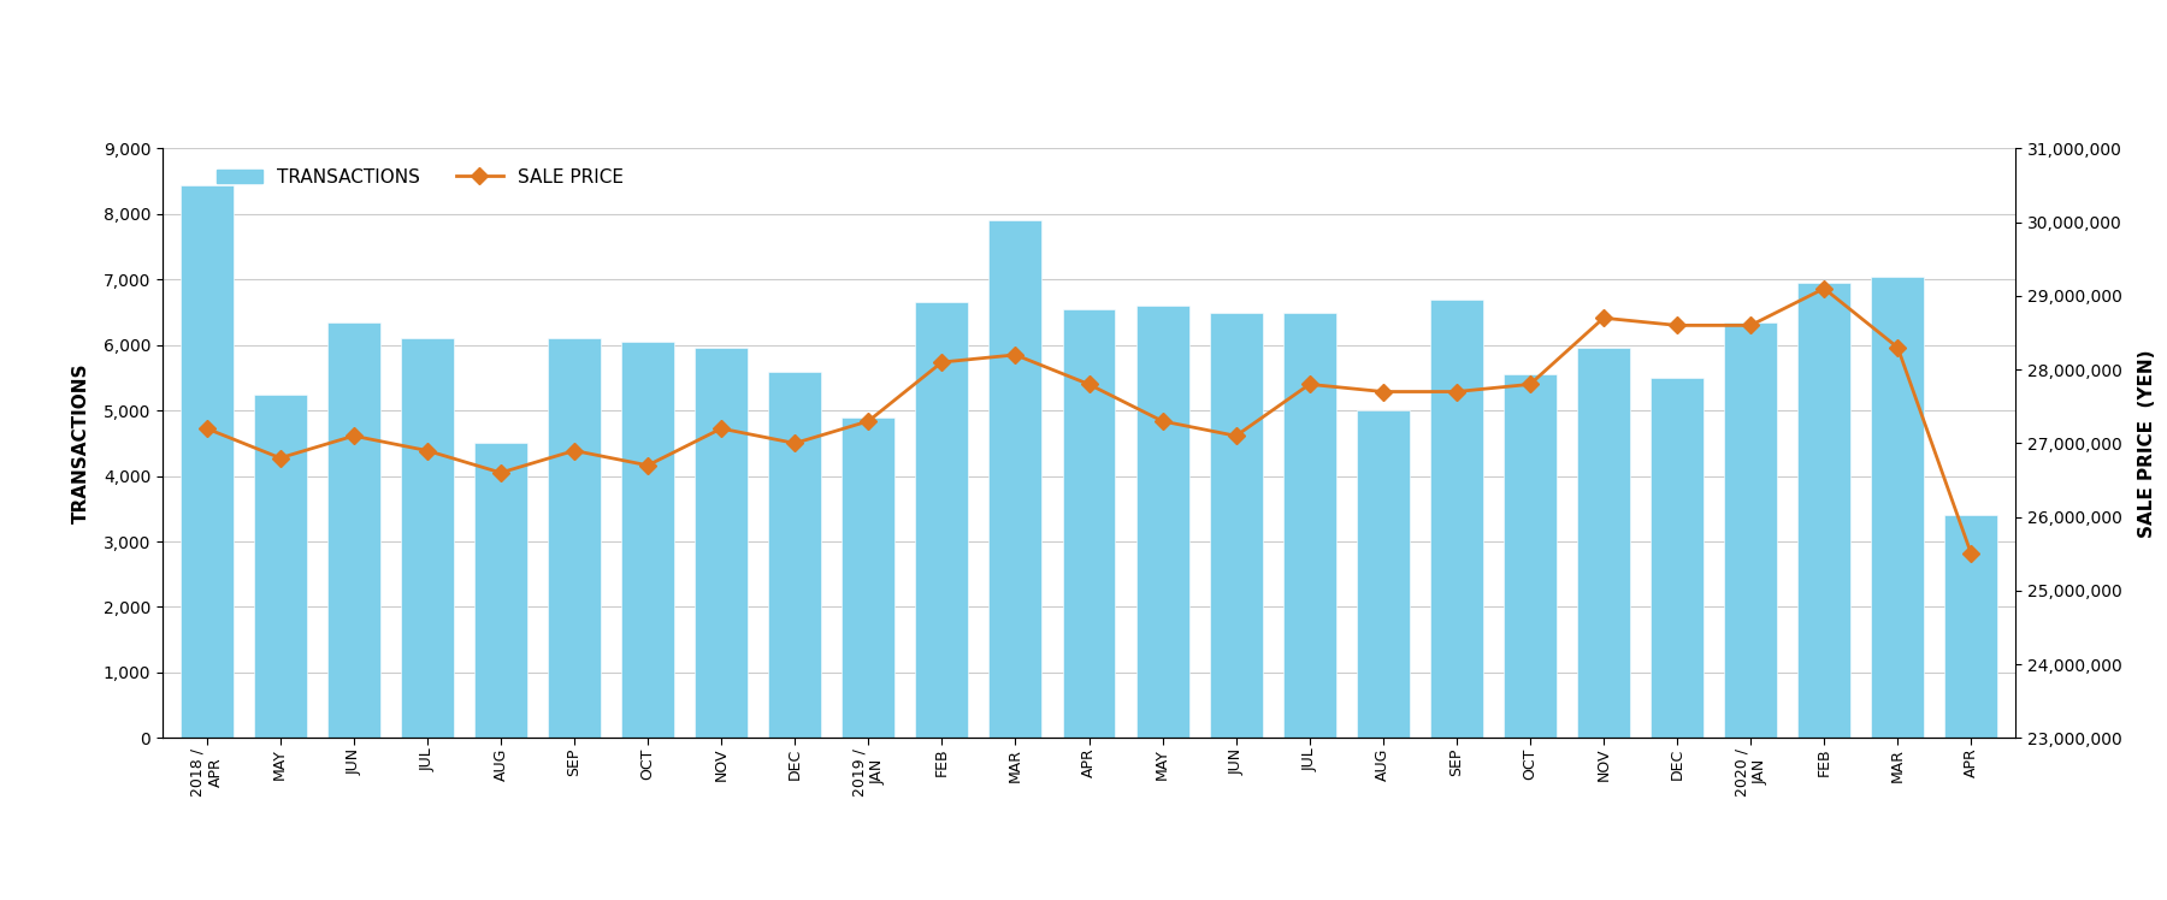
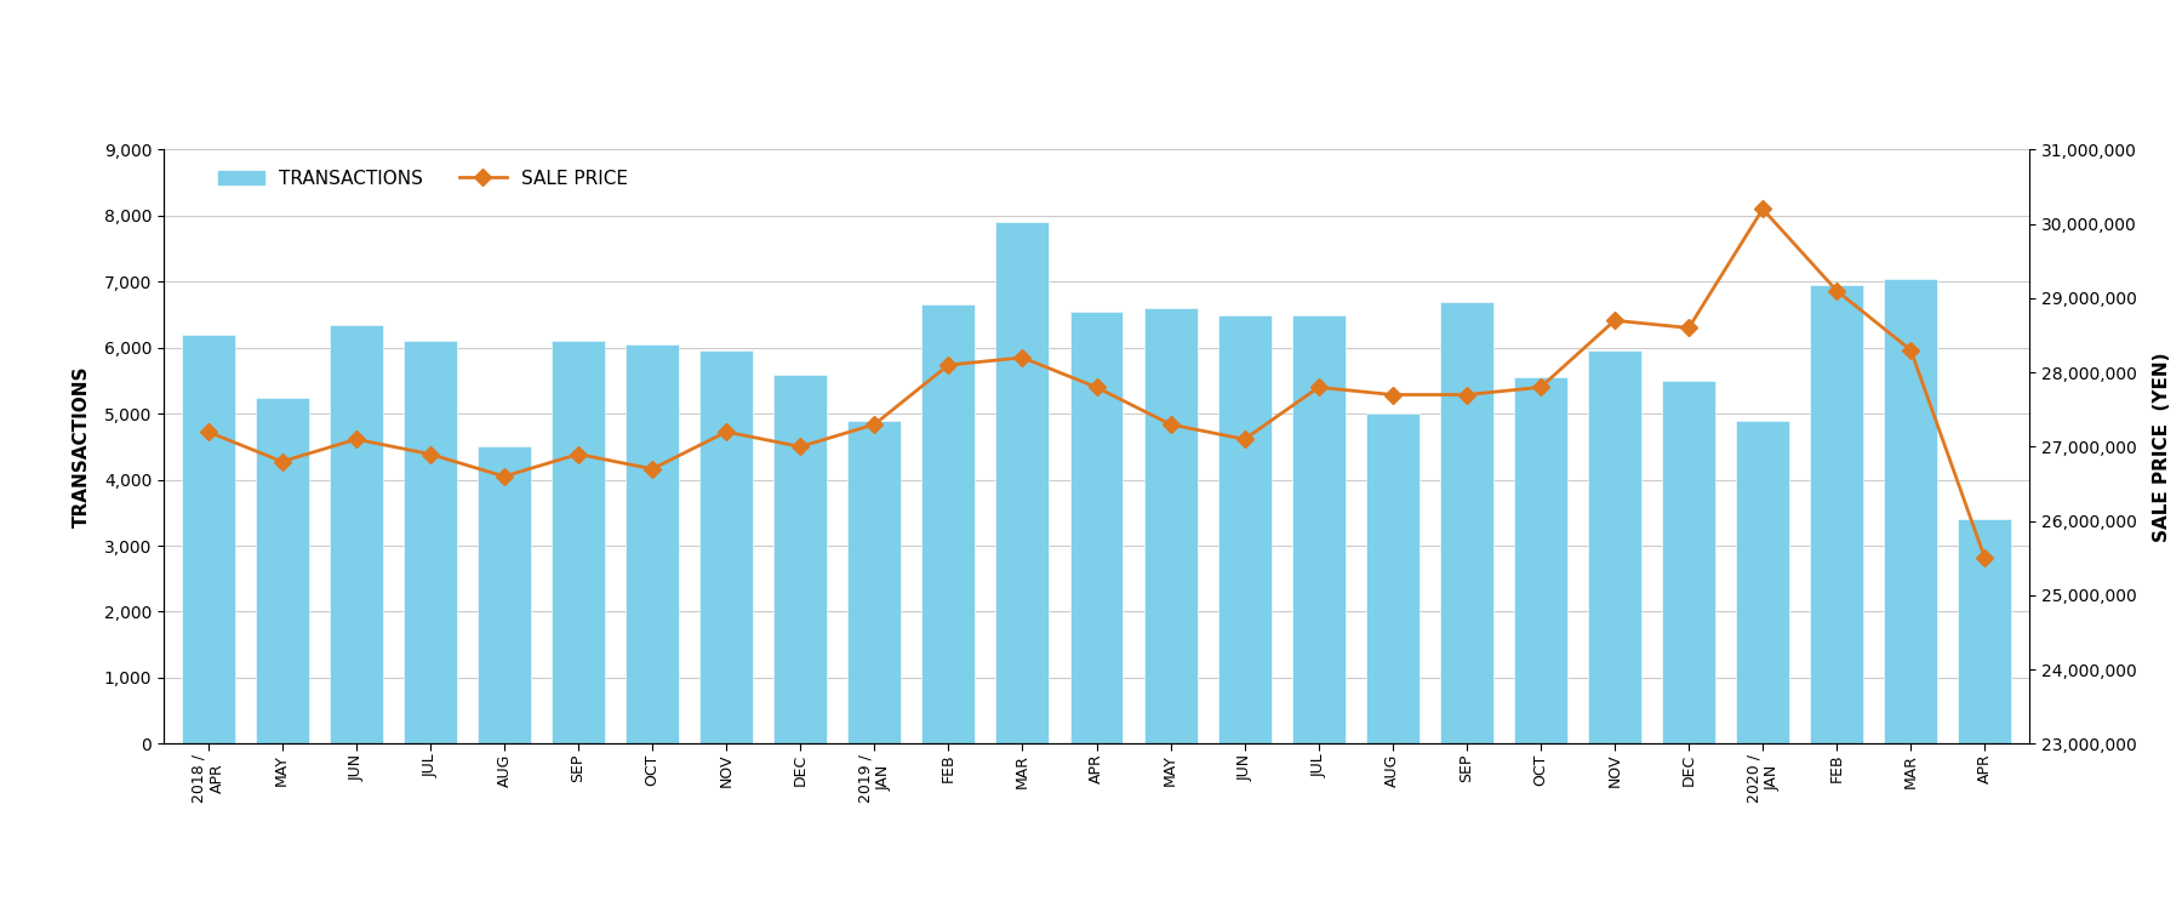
TRANSACTIONS/2018 / APR: 8,440 -> 6,200
TRANSACTIONS/2020 / JAN: 6,340 -> 4,900
SALE PRICE/2020 / JAN: 28,600,000 -> 30,200,000
